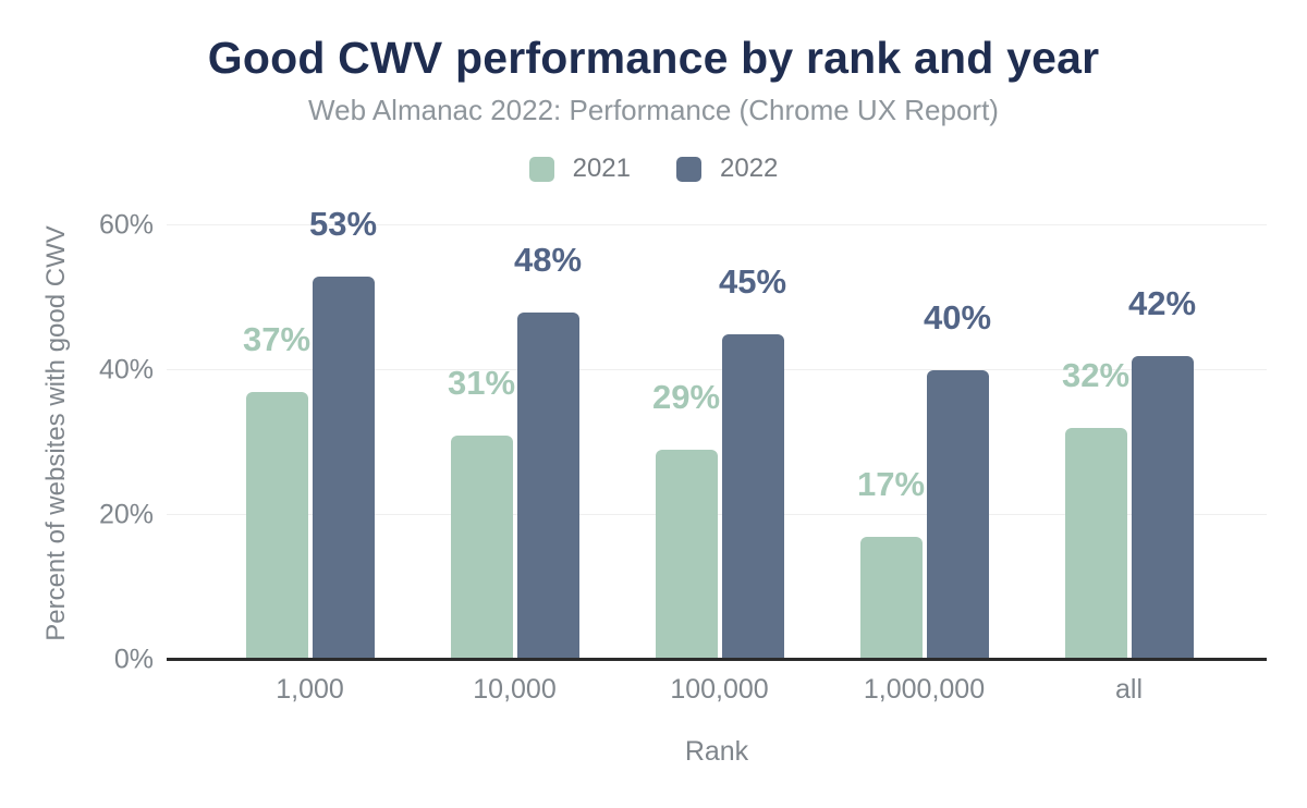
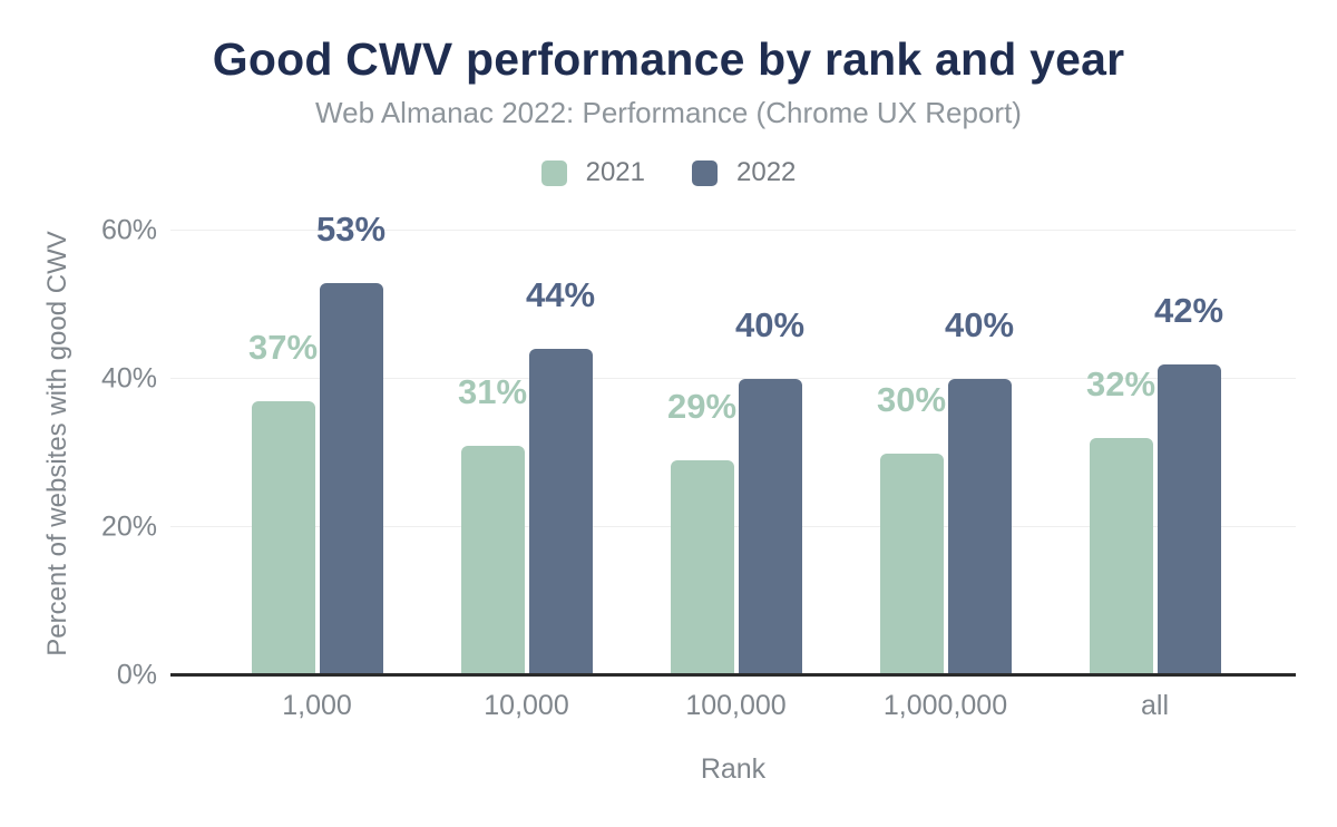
2022/10,000: 48% -> 44%
2022/100,000: 45% -> 40%
2021/1,000,000: 17% -> 30%
